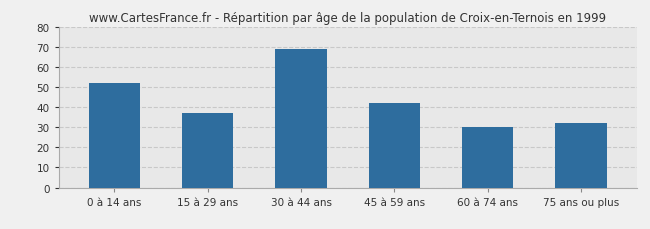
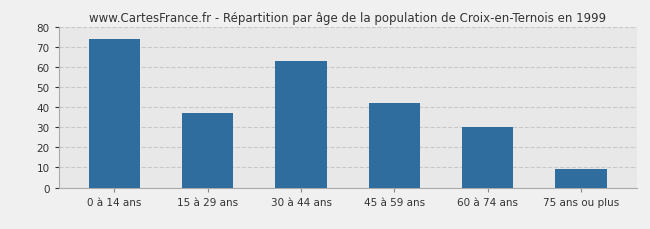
0 à 14 ans: 52 -> 74
30 à 44 ans: 69 -> 63
75 ans ou plus: 32 -> 9
